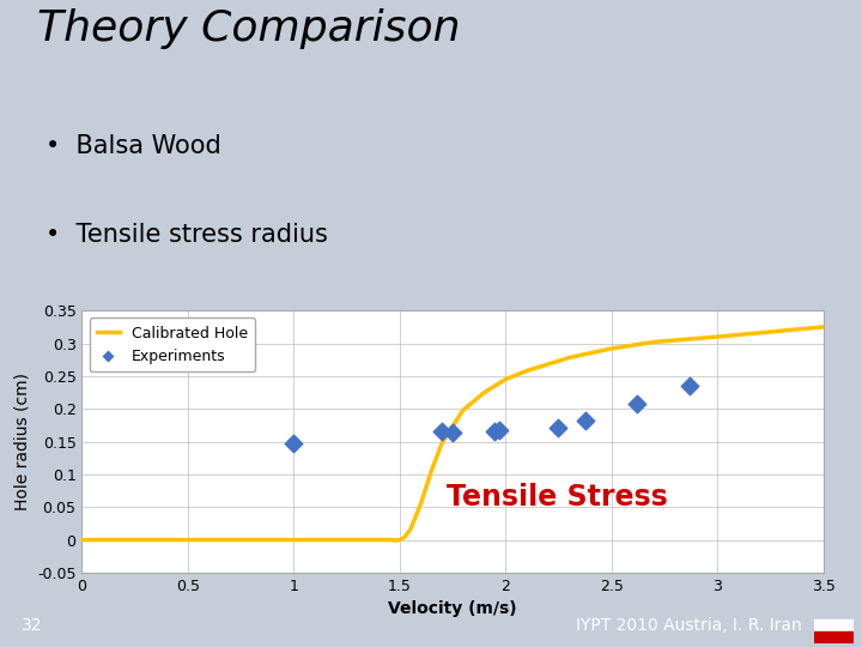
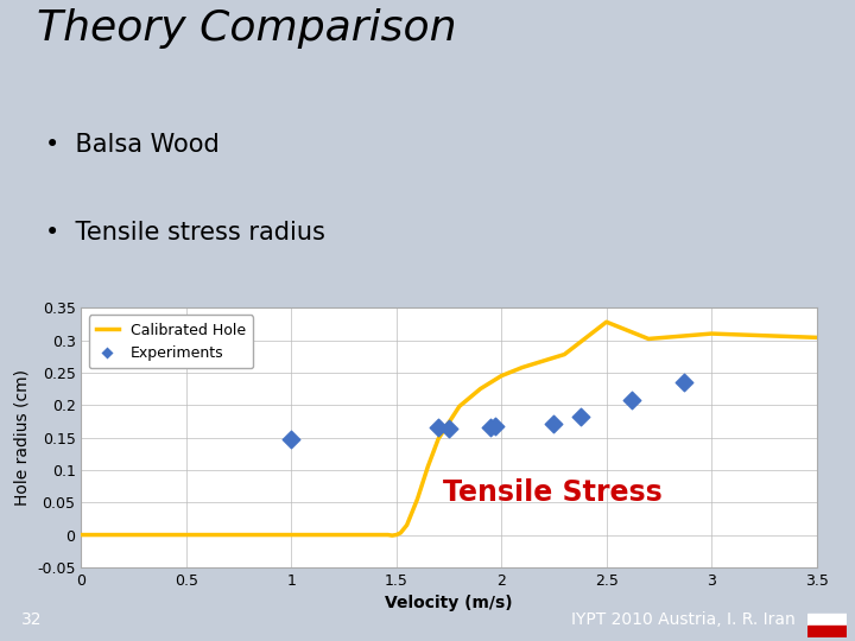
Calibrated Hole/2.5: 0.292 -> 0.328
Calibrated Hole/3.5: 0.325 -> 0.304
